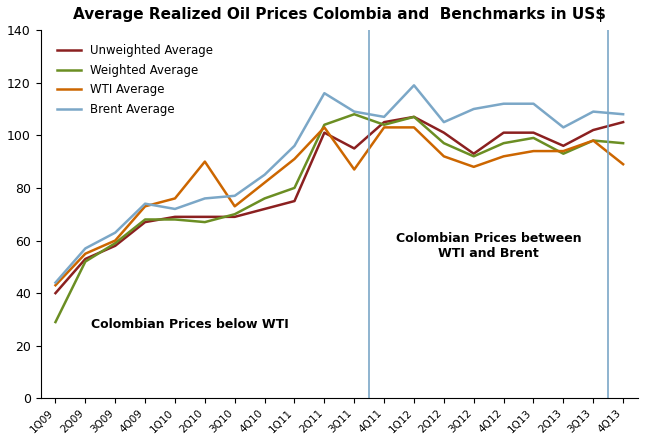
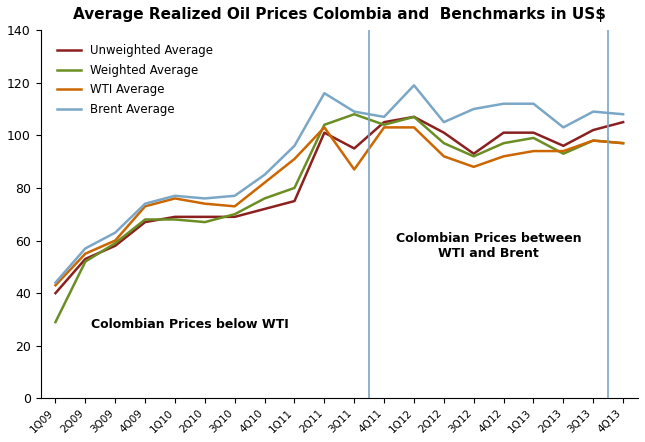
Brent Average/1Q10: 72 -> 77
WTI Average/2Q10: 90 -> 74
WTI Average/4Q13: 89 -> 97
